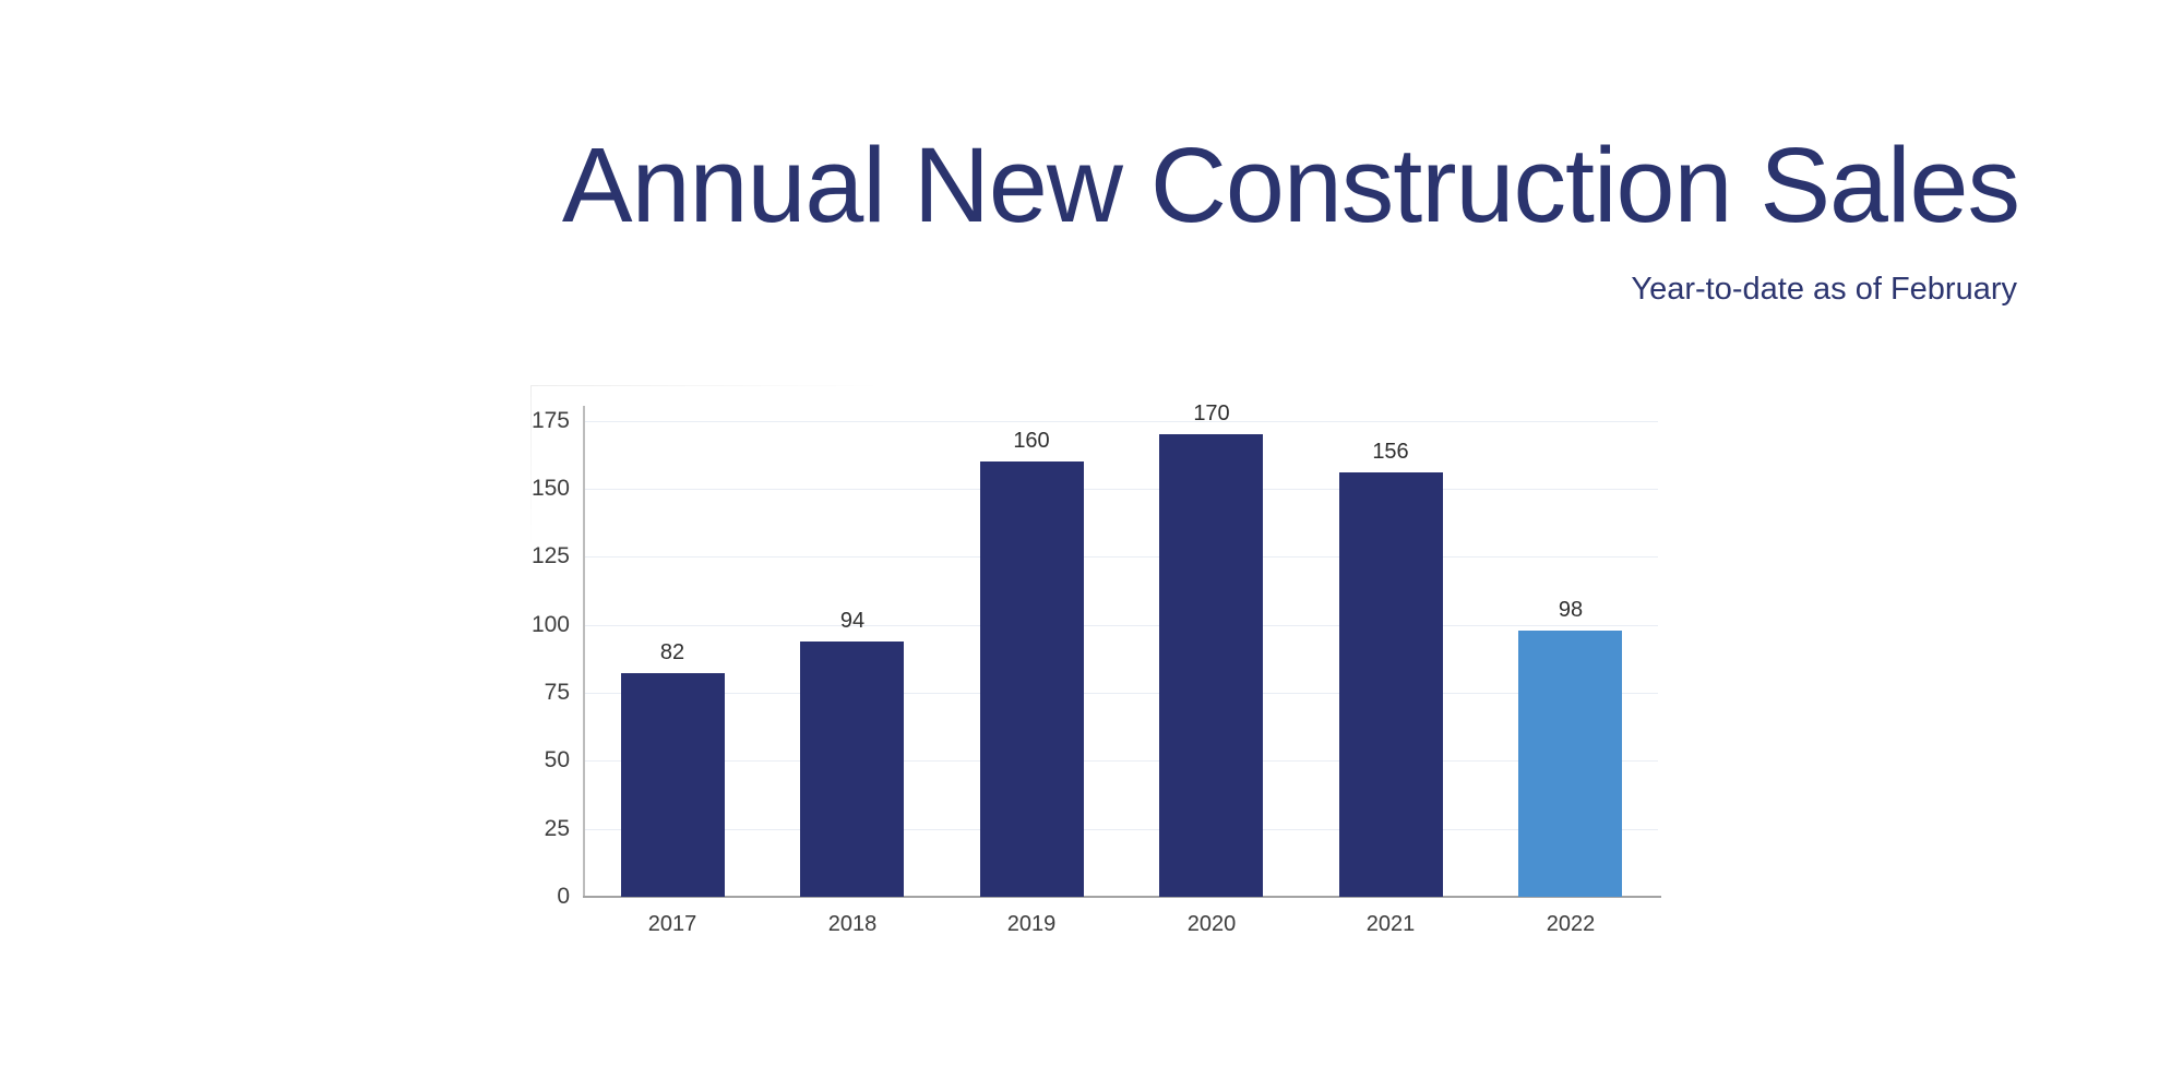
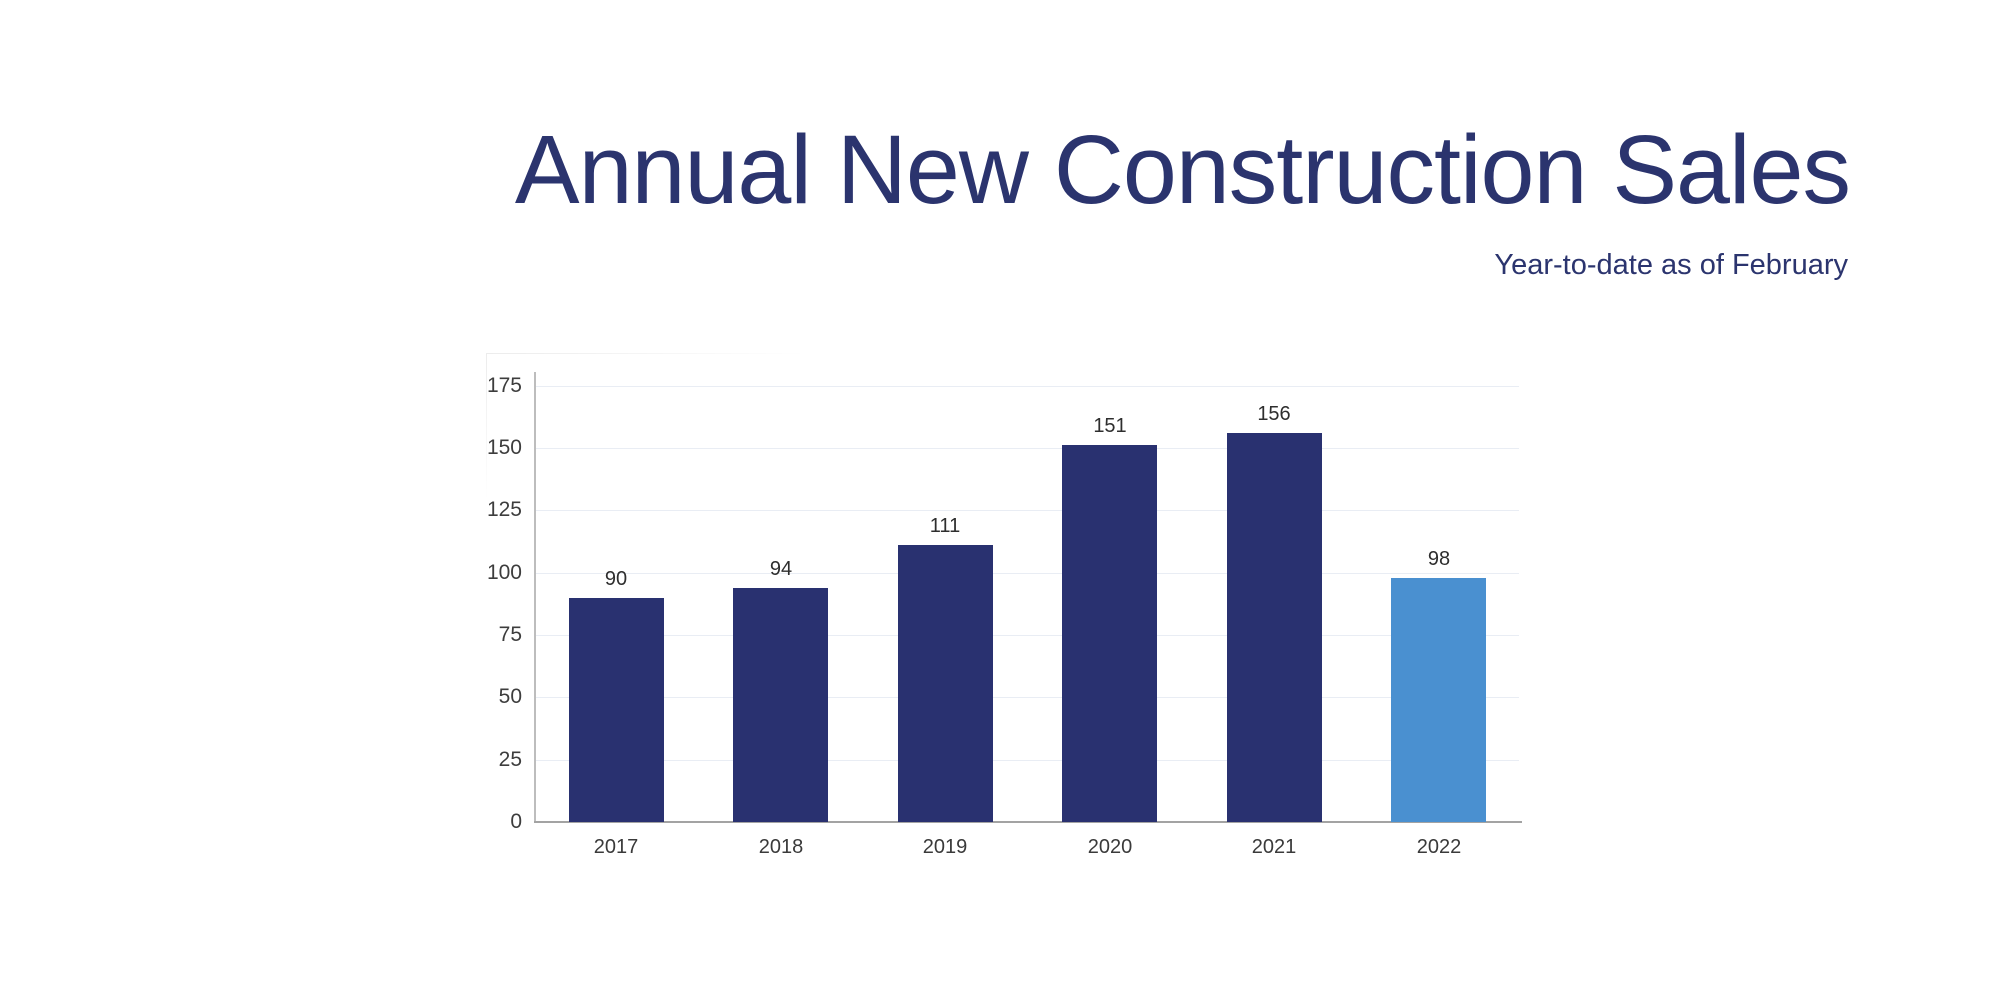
2017: 82 -> 90
2019: 160 -> 111
2020: 170 -> 151
